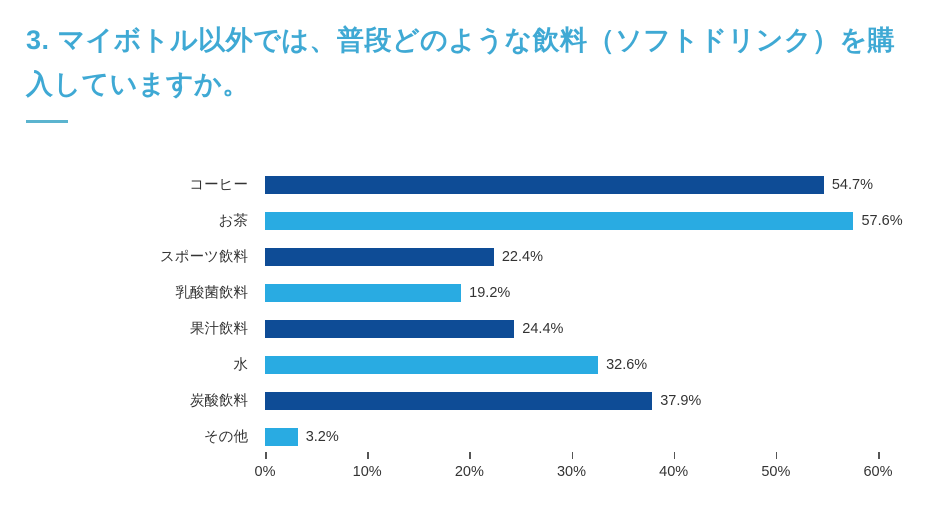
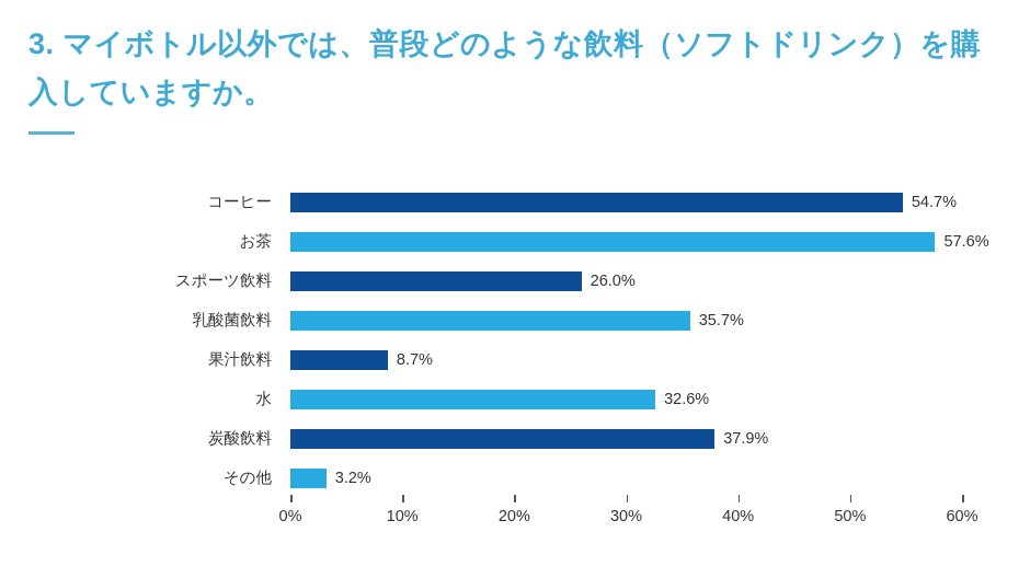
スポーツ飲料: 22.4% -> 26.0%
乳酸菌飲料: 19.2% -> 35.7%
果汁飲料: 24.4% -> 8.7%
